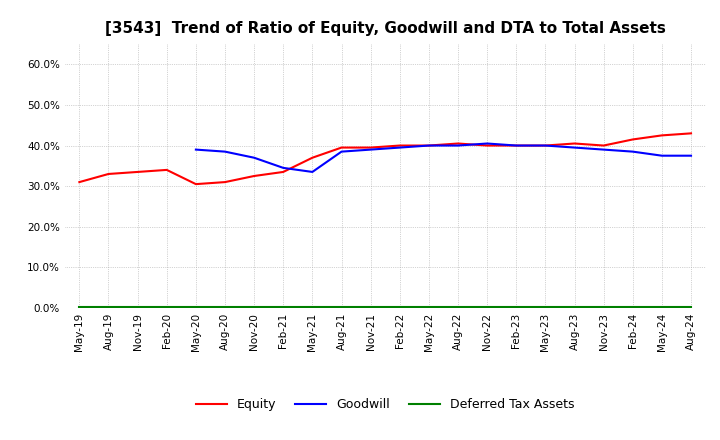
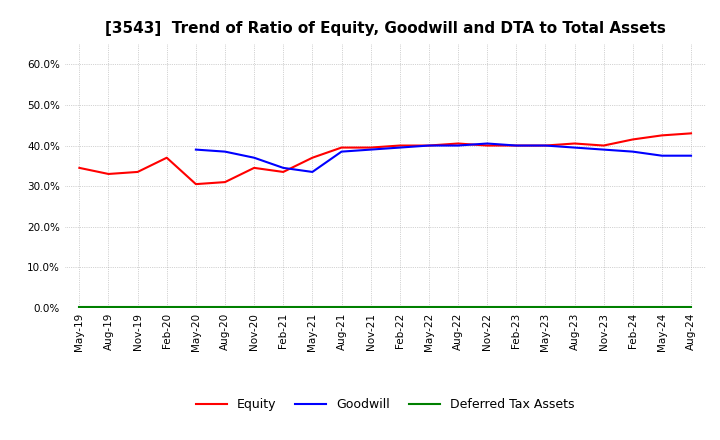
Equity/May-19: 31.0% -> 34.5%
Equity/Feb-20: 34.0% -> 37.0%
Equity/Nov-20: 32.5% -> 34.5%
